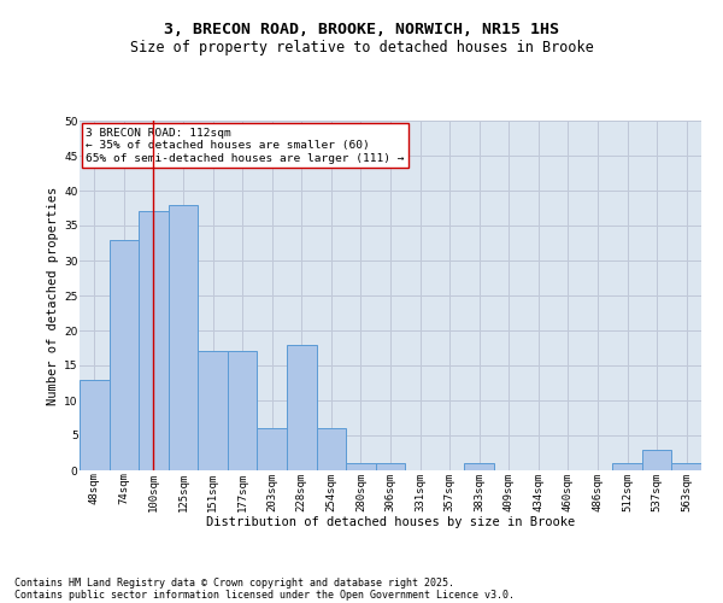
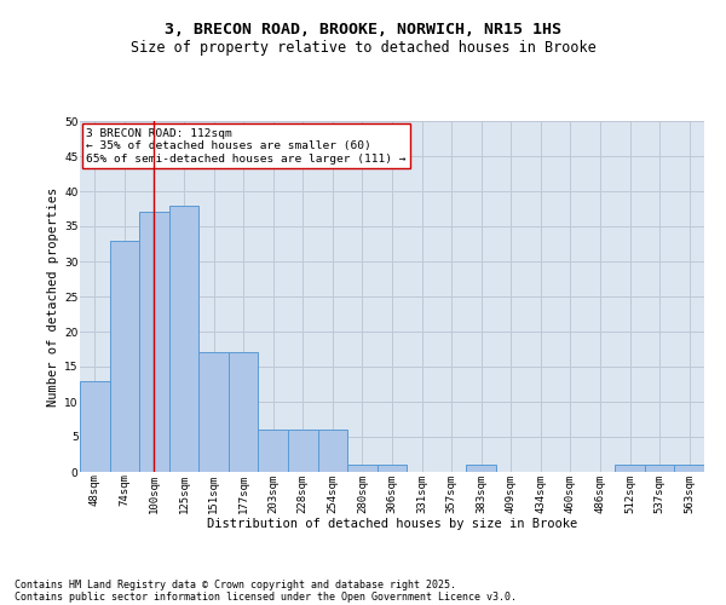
228sqm: 18 -> 6
537sqm: 3 -> 1
